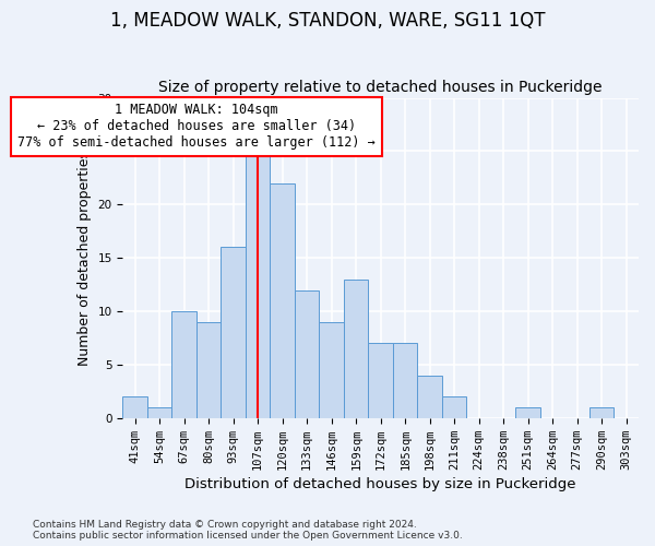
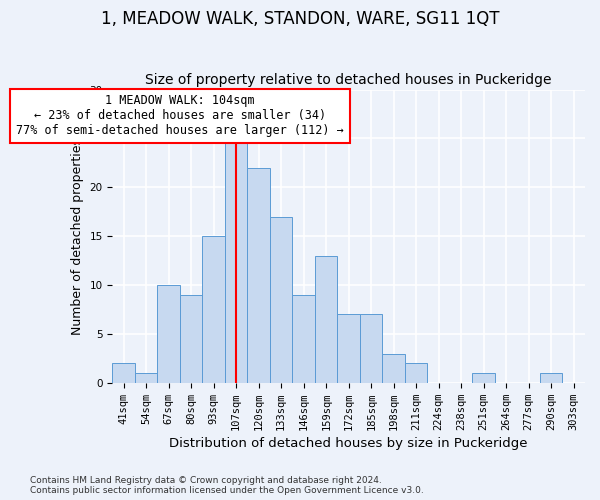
93sqm: 16 -> 15
133sqm: 12 -> 17
198sqm: 4 -> 3
